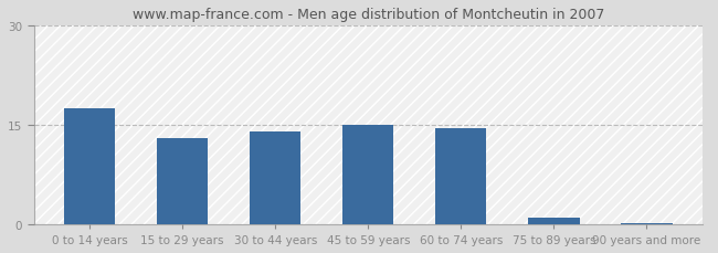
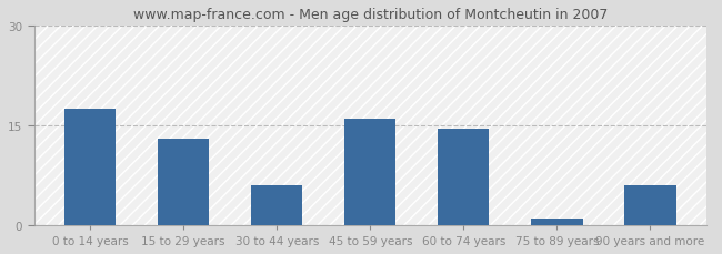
30 to 44 years: 14.0 -> 6.0
45 to 59 years: 15.0 -> 16.0
90 years and more: 0.1 -> 6.0
